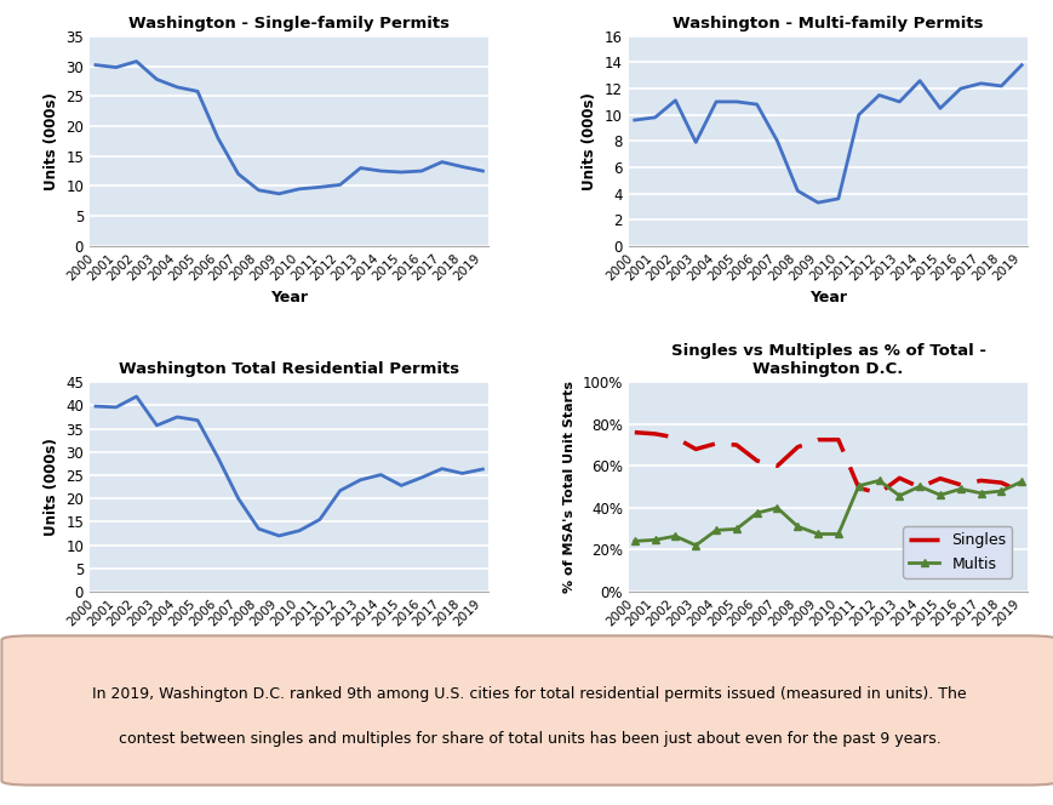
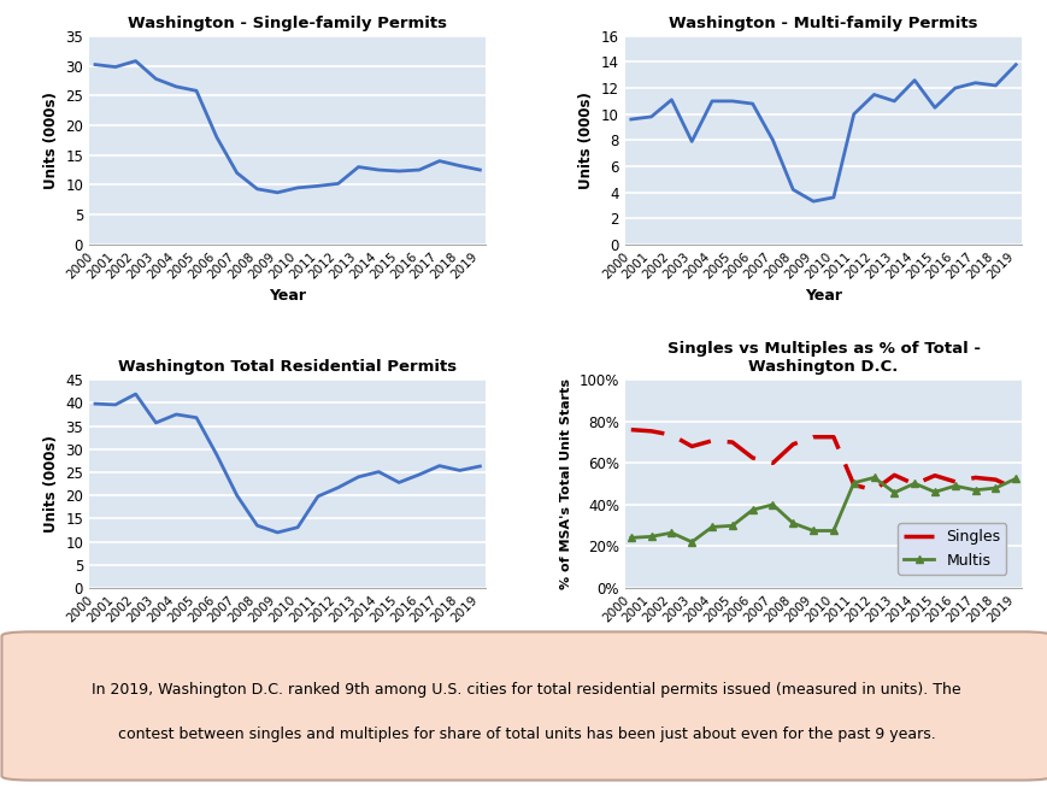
Washington Total Residential Permits/2011: 15.5 -> 19.8
